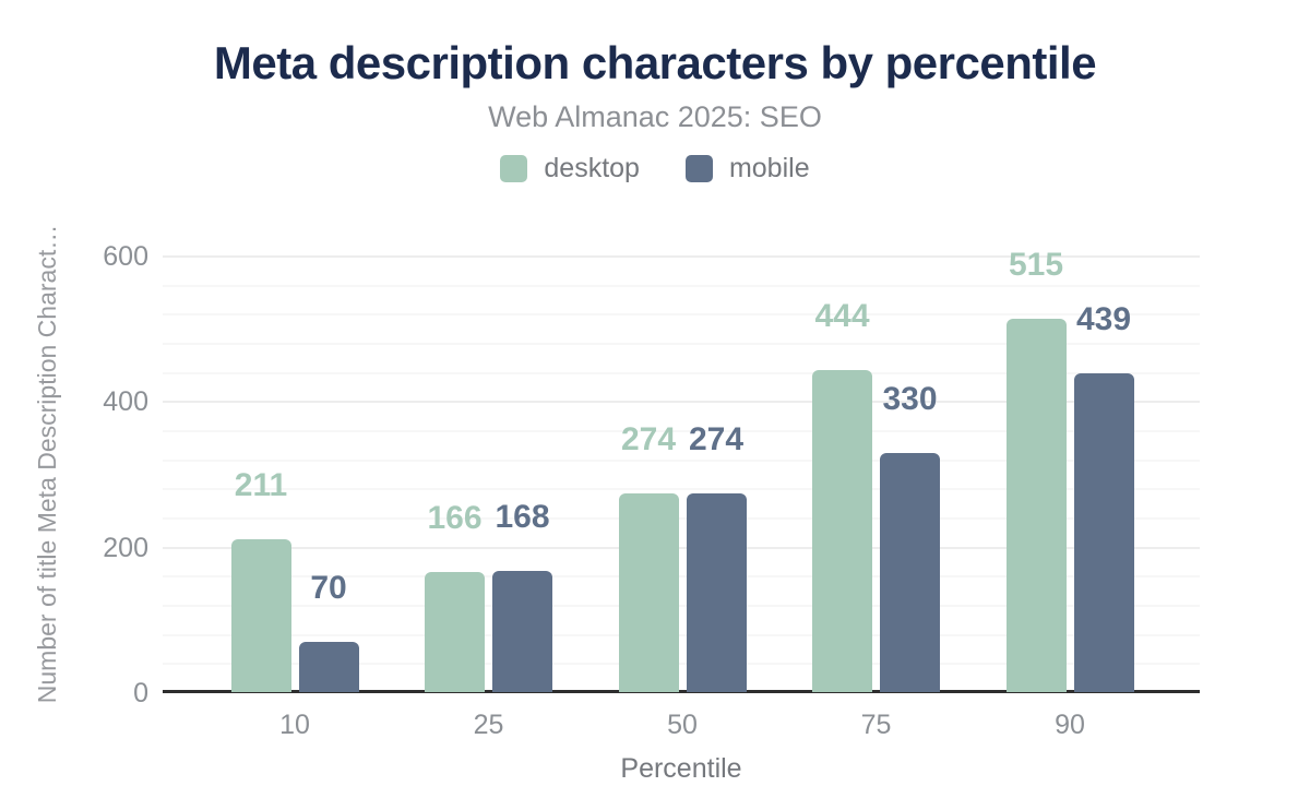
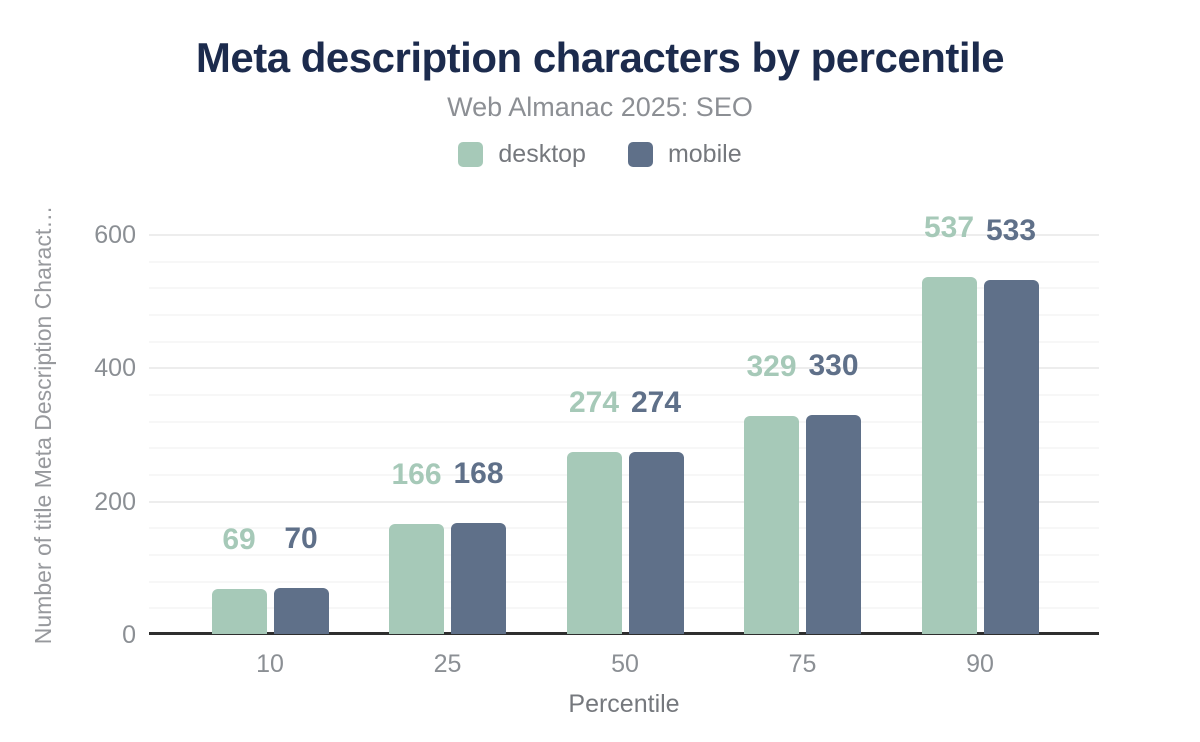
desktop/10: 211 -> 69
desktop/75: 444 -> 329
desktop/90: 515 -> 537
mobile/90: 439 -> 533
